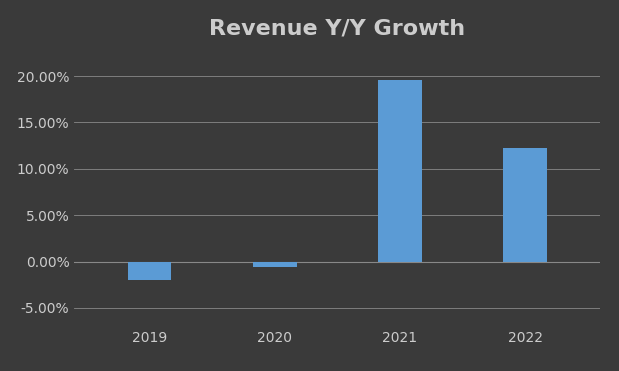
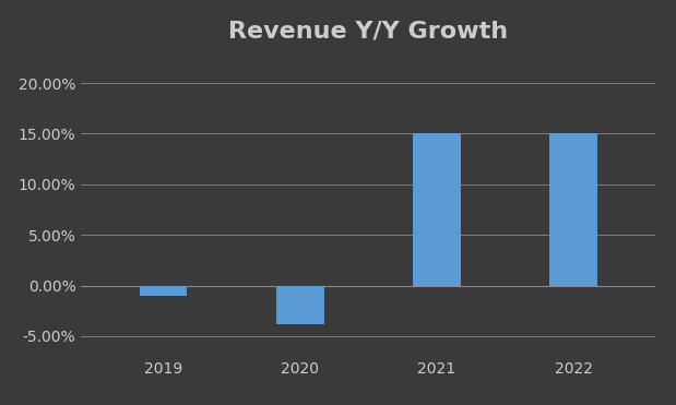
2019: -2.0% -> -1.0%
2020: -0.6% -> -3.8%
2021: 19.6% -> 15.1%
2022: 12.2% -> 15.1%
